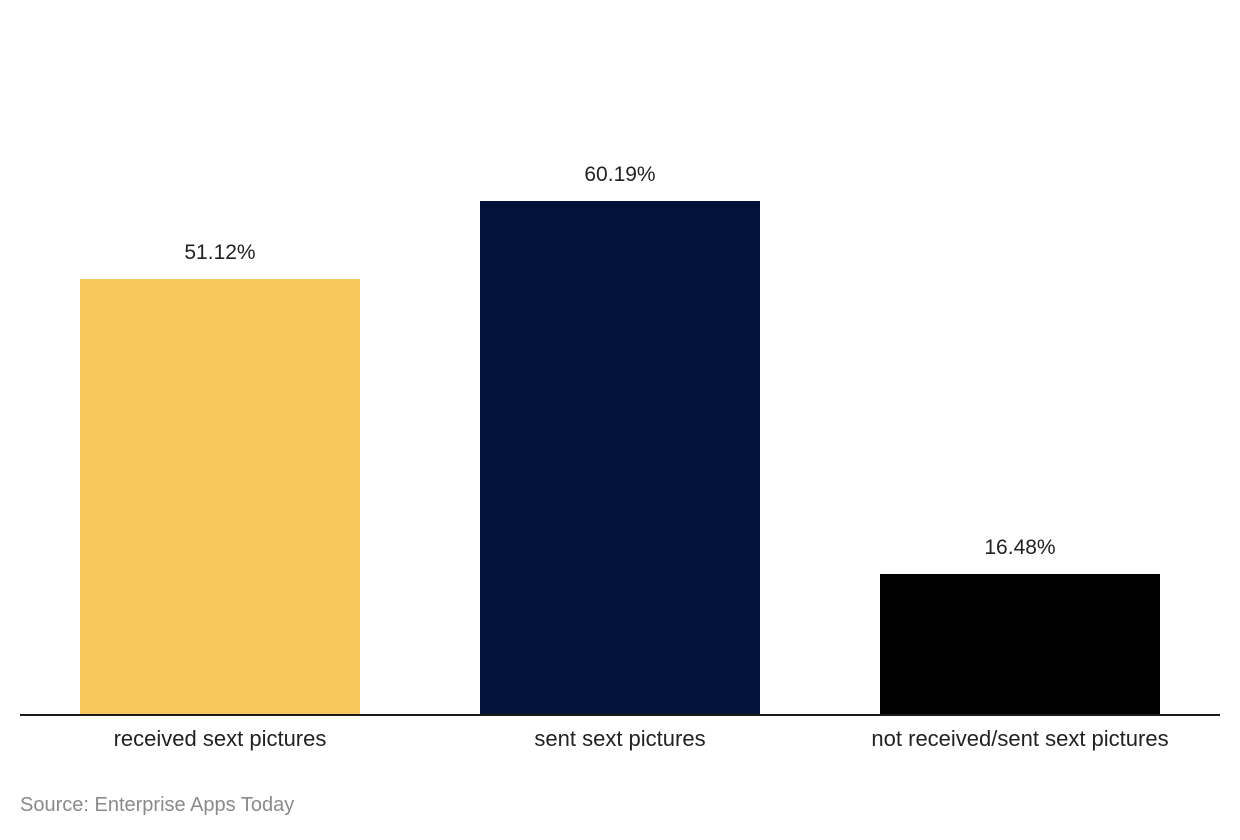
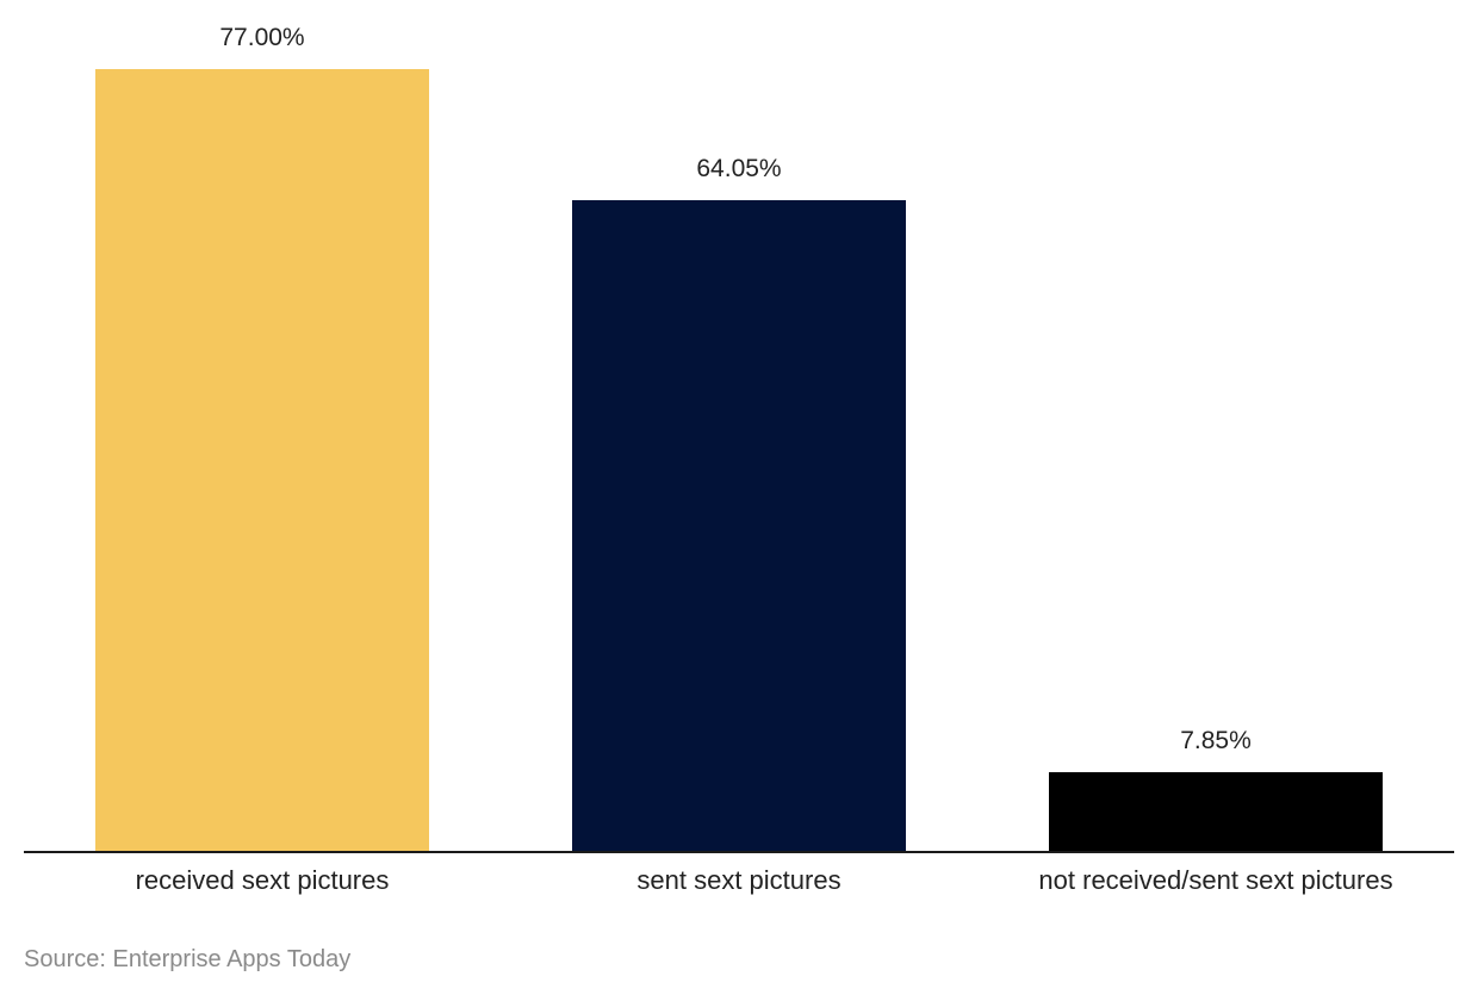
received sext pictures: 51.12% -> 77.00%
sent sext pictures: 60.19% -> 64.05%
not received/sent sext pictures: 16.48% -> 7.85%
